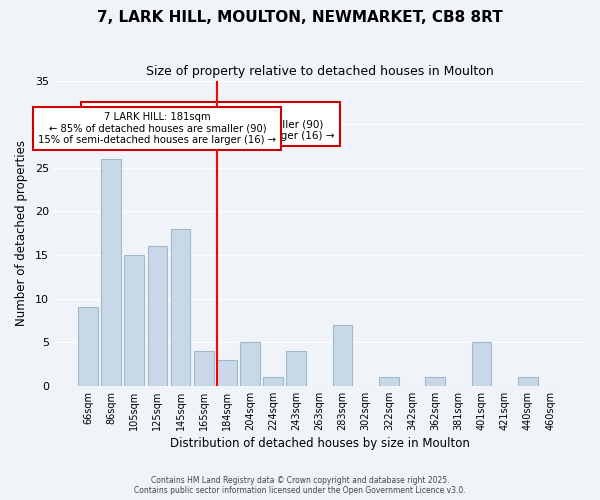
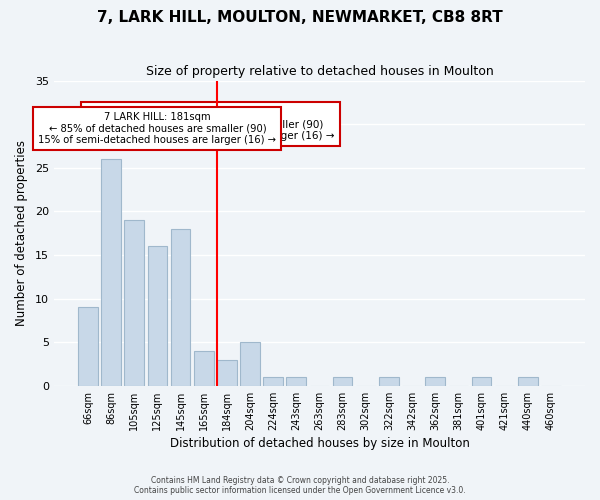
105sqm: 15 -> 19
243sqm: 4 -> 1
283sqm: 7 -> 1
401sqm: 5 -> 1
